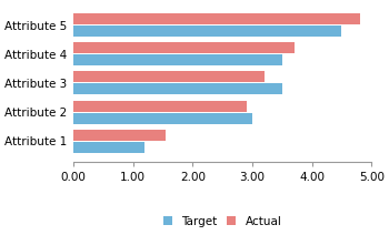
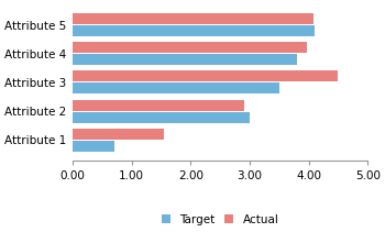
Actual/Attribute 5: 4.80 -> 4.08
Target/Attribute 5: 4.5 -> 4.1
Actual/Attribute 4: 3.70 -> 3.96
Target/Attribute 4: 3.5 -> 3.8
Actual/Attribute 3: 3.20 -> 4.50
Target/Attribute 1: 1.2 -> 0.7
